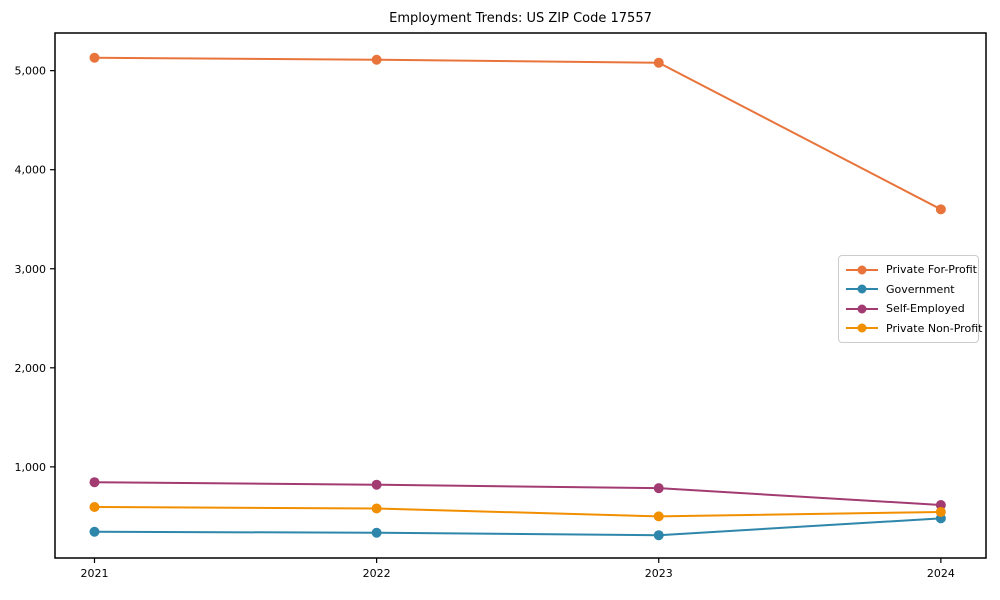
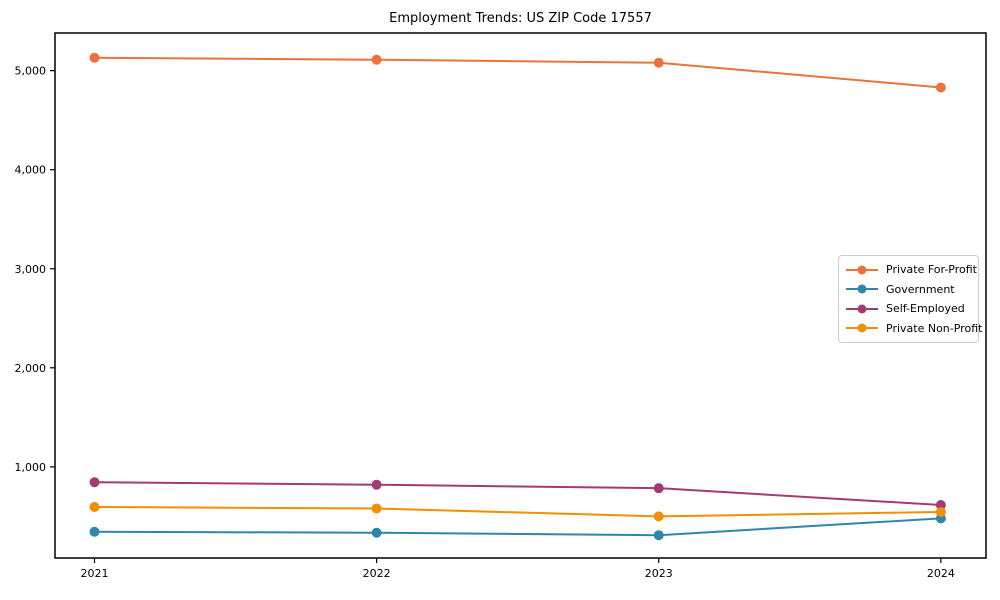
Private For-Profit/2024: 3600 -> 4800
